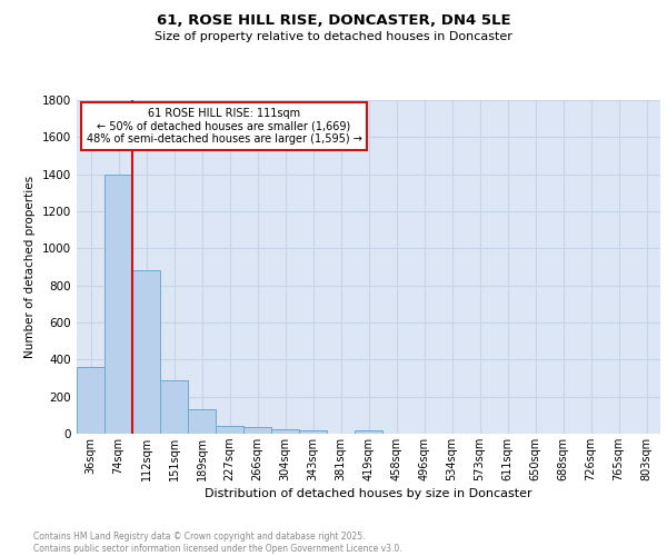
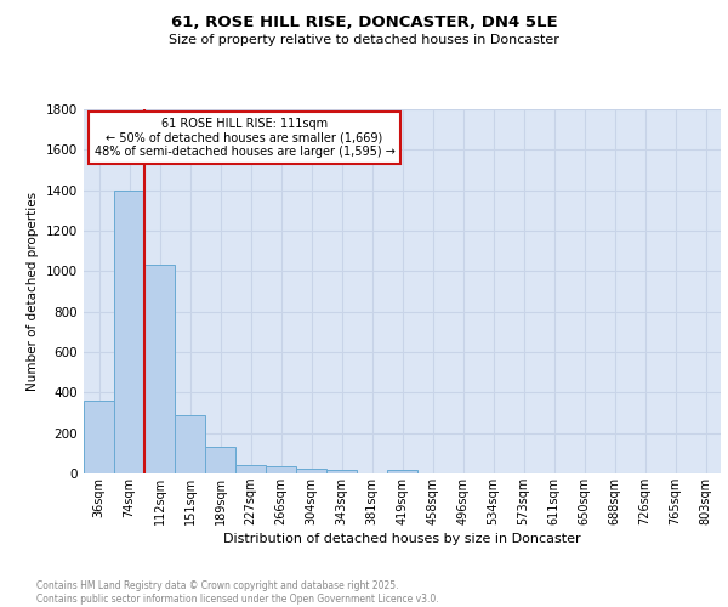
112sqm: 880 -> 1030
